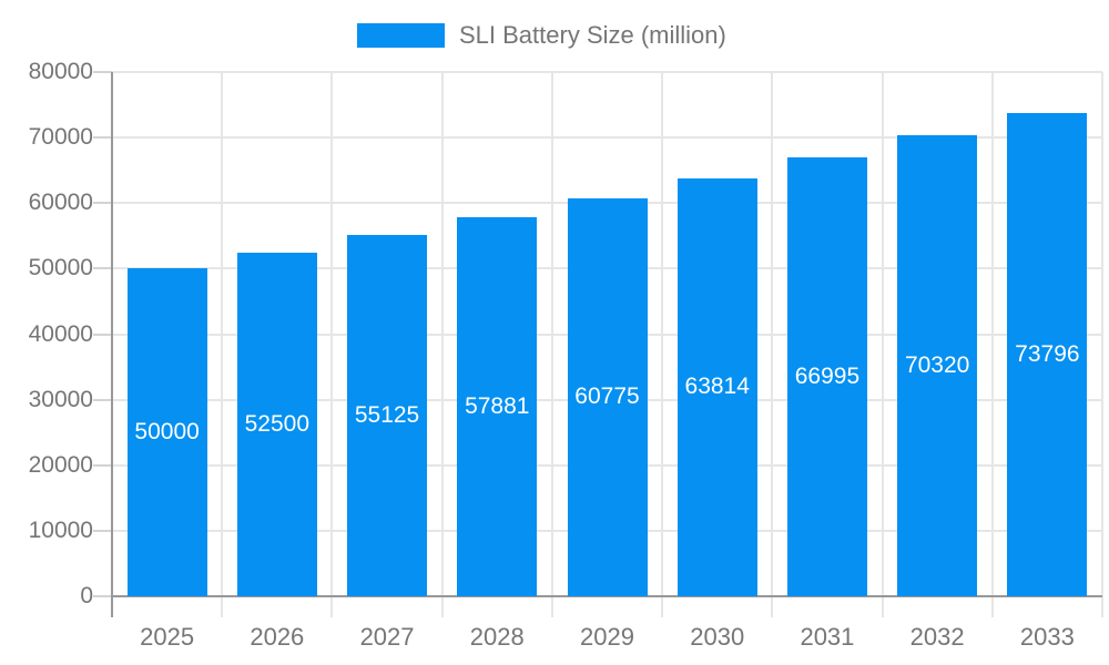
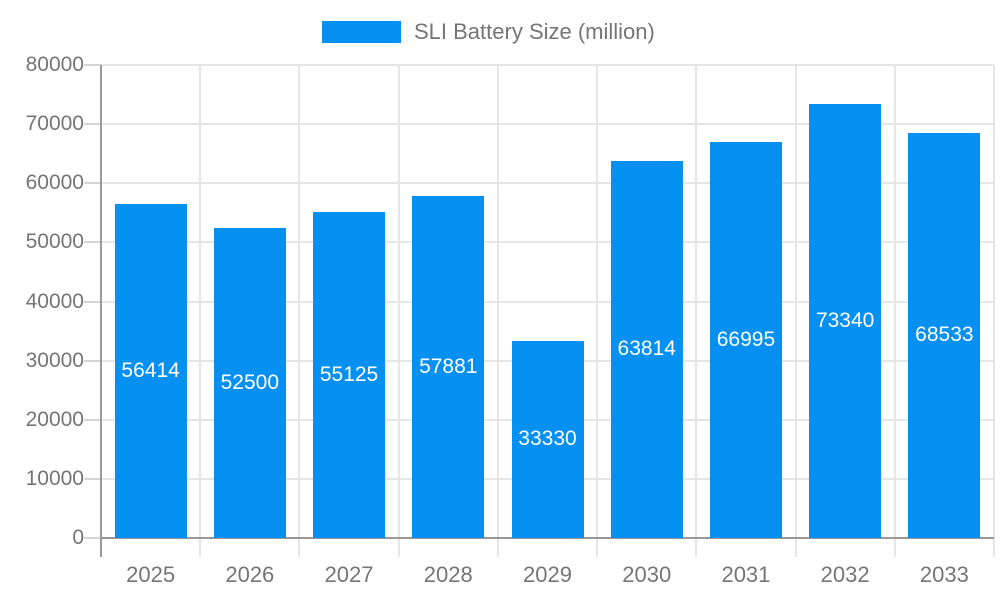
2025: 50000 -> 56414
2029: 60775 -> 33330
2032: 70320 -> 73340
2033: 73796 -> 68533
